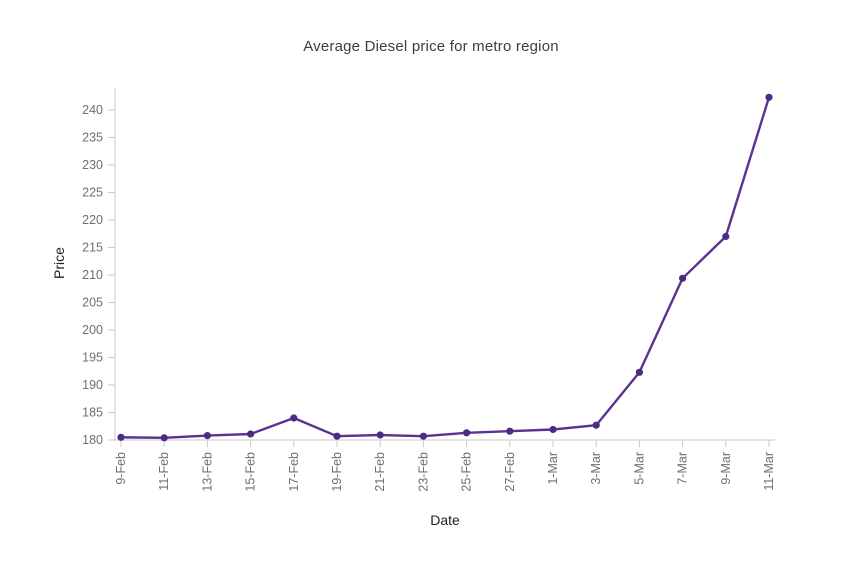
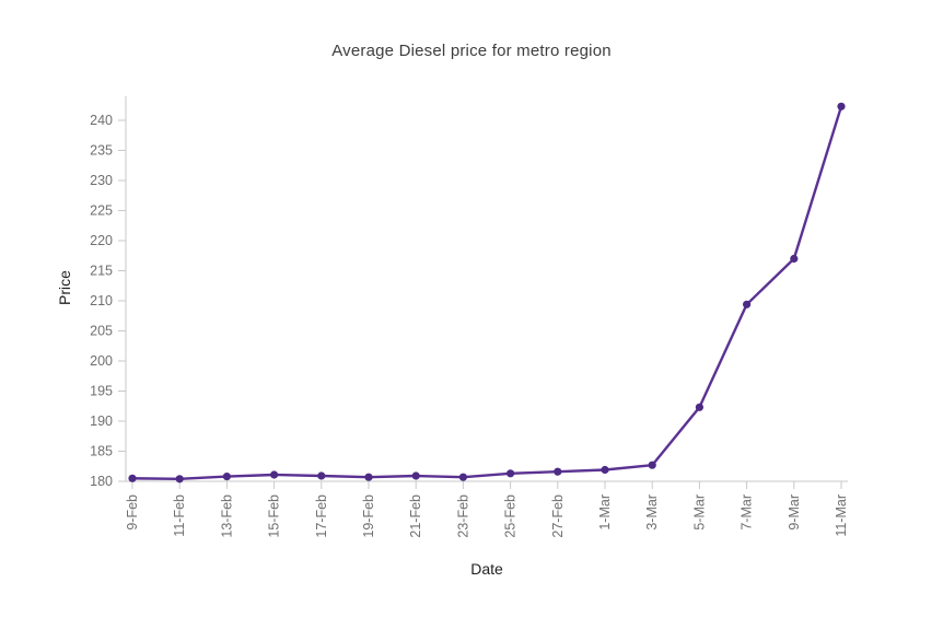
17-Feb: 184 -> 181
